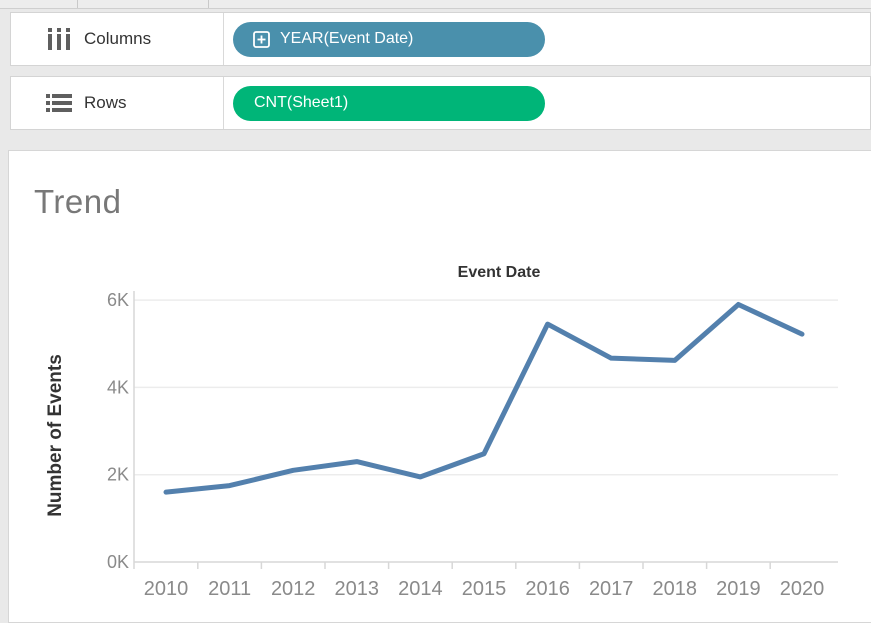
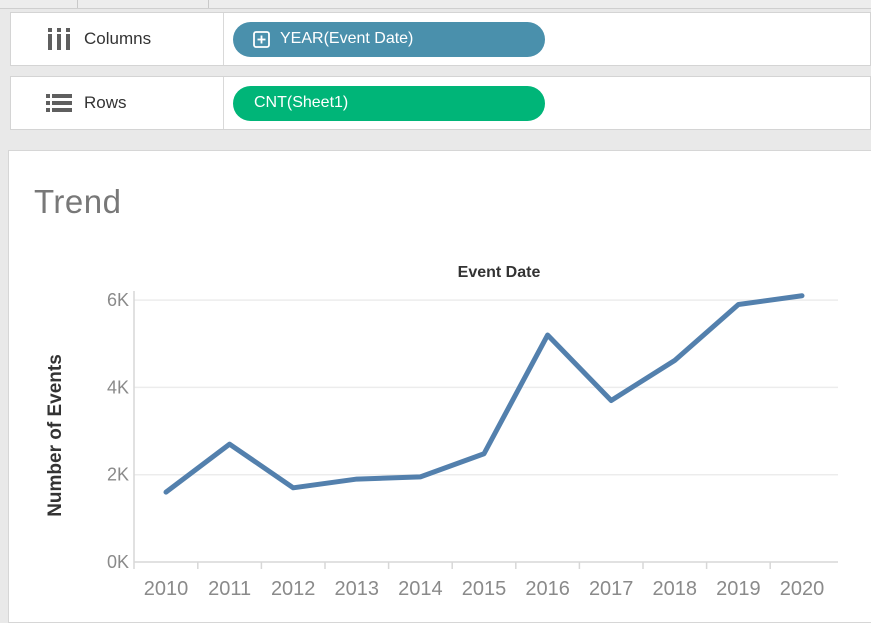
2011: 1.8K -> 2.7K
2012: 2.1K -> 1.7K
2013: 2.3K -> 1.9K
2016: 5.4K -> 5.2K
2017: 4.7K -> 3.7K
2020: 5.2K -> 6.1K
